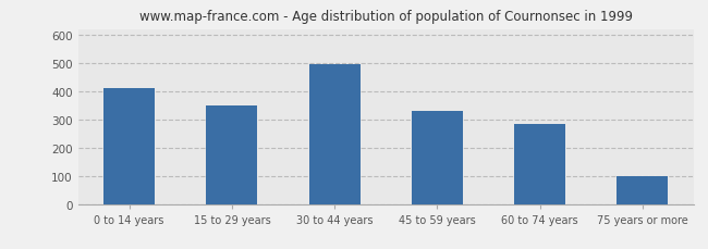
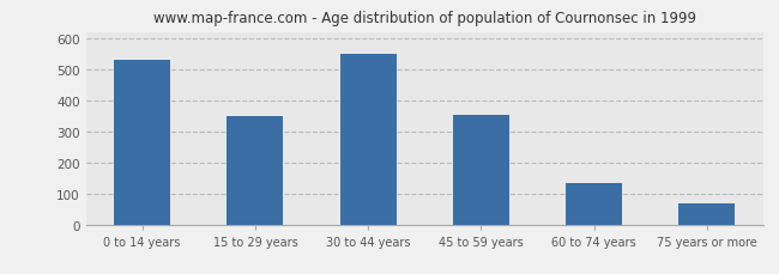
0 to 14 years: 410 -> 530
30 to 44 years: 495 -> 548
45 to 59 years: 330 -> 352
60 to 74 years: 285 -> 133
75 years or more: 100 -> 68
